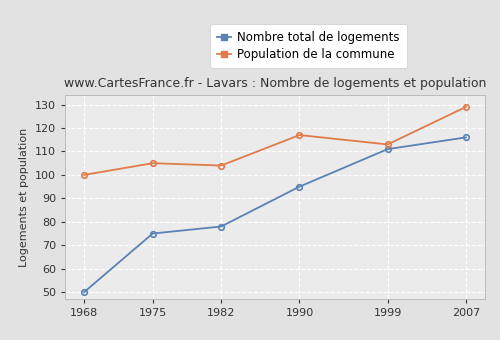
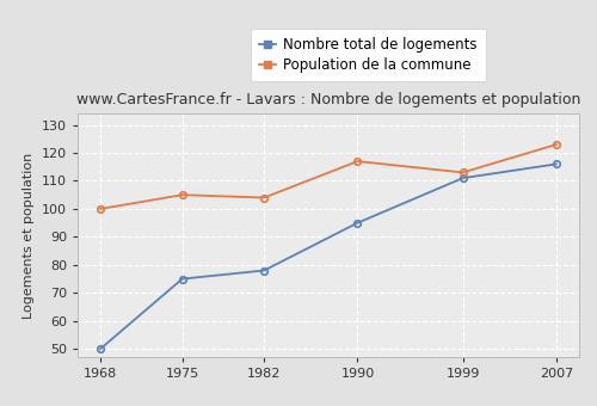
Population de la commune/2007: 129 -> 123
